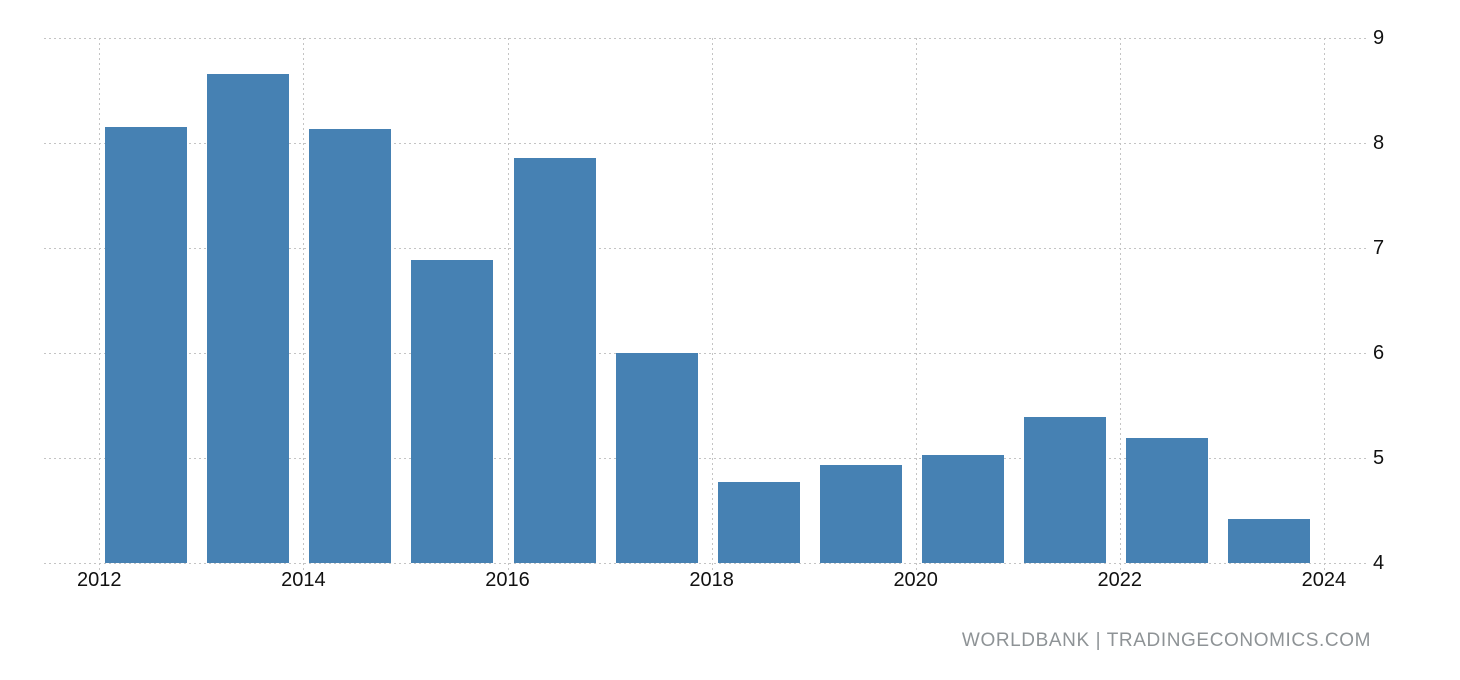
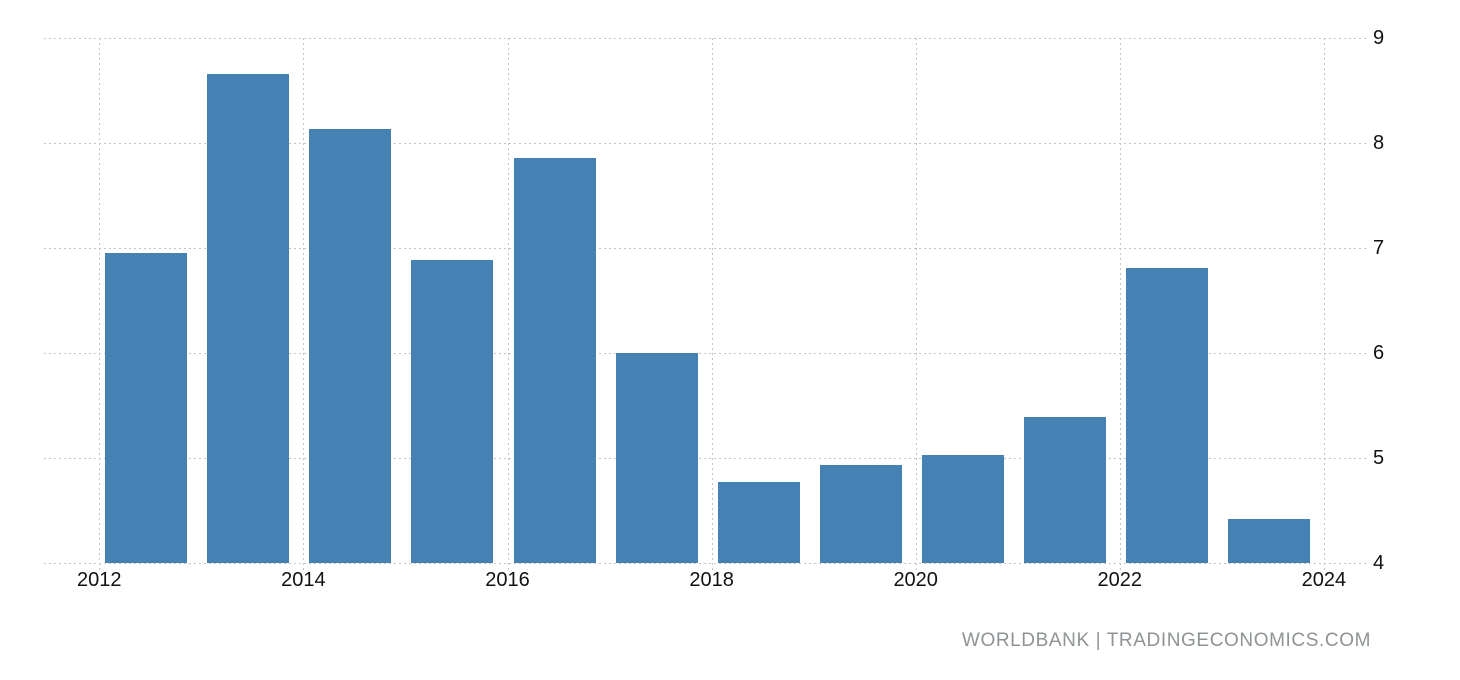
2012: 8.15 -> 6.95
2022: 5.19 -> 6.81
